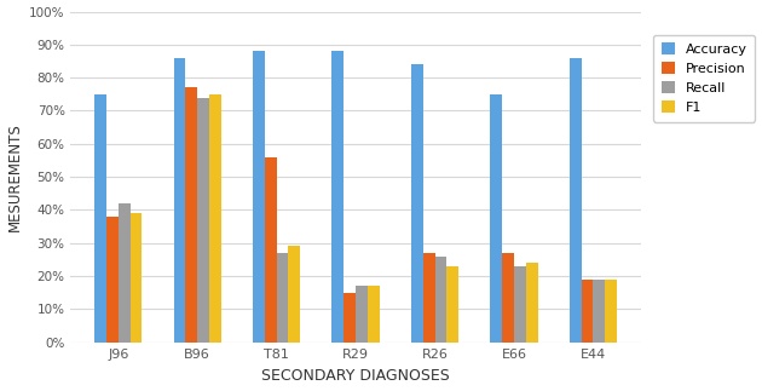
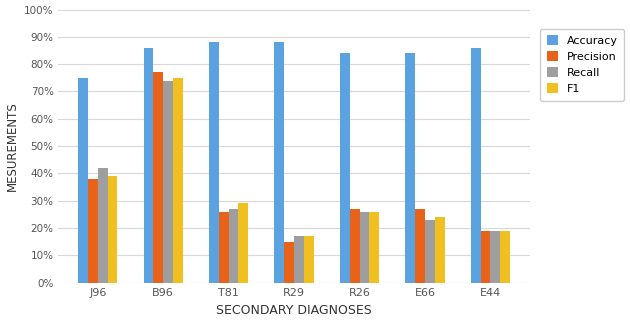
Precision/T81: 56% -> 26%
F1/R26: 23% -> 26%
Accuracy/E66: 75% -> 84%
